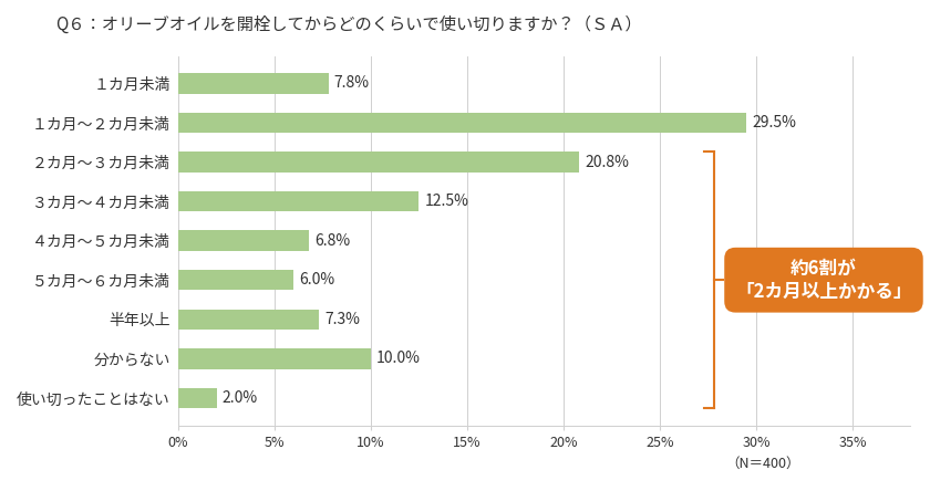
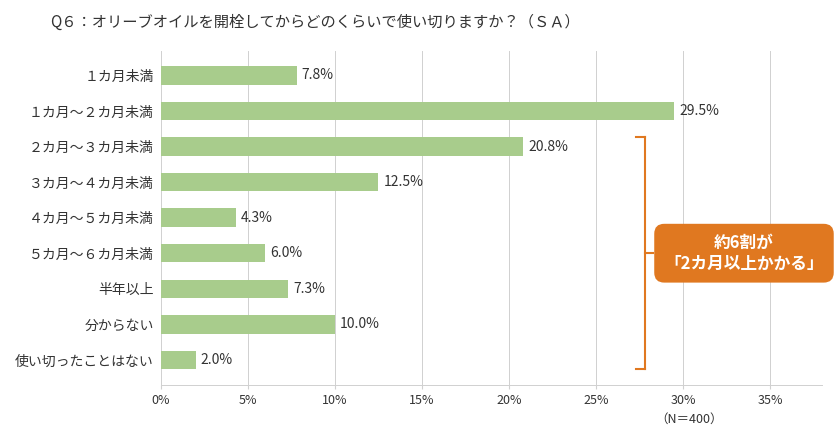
４カ月～５カ月未満: 6.8% -> 4.3%
